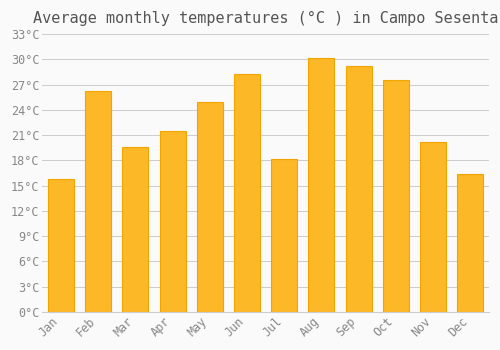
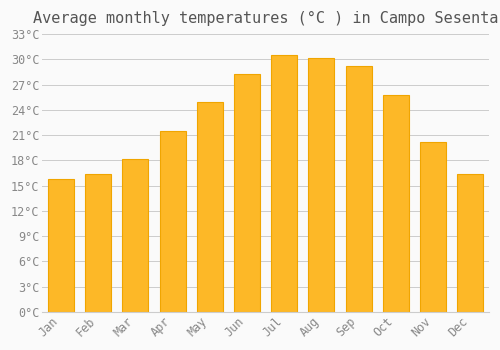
Feb: 26.2°C -> 16.4°C
Mar: 19.6°C -> 18.2°C
Jul: 18.2°C -> 30.5°C
Oct: 27.6°C -> 25.8°C
